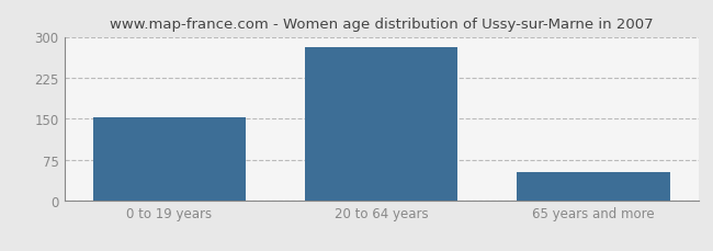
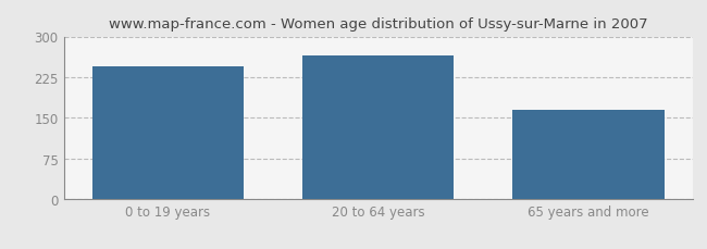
0 to 19 years: 152 -> 245
20 to 64 years: 280 -> 265
65 years and more: 52 -> 165
